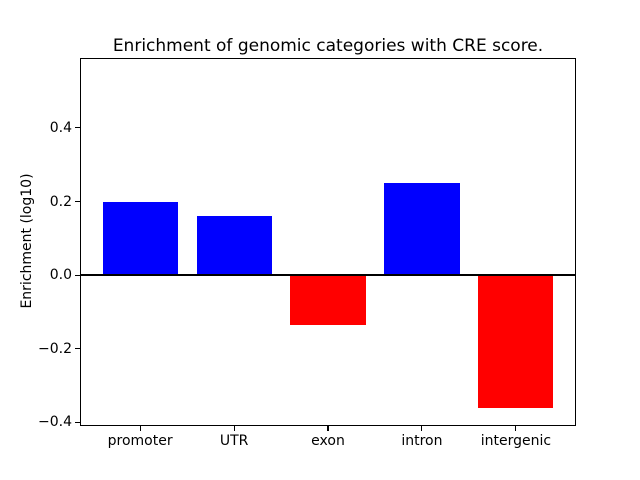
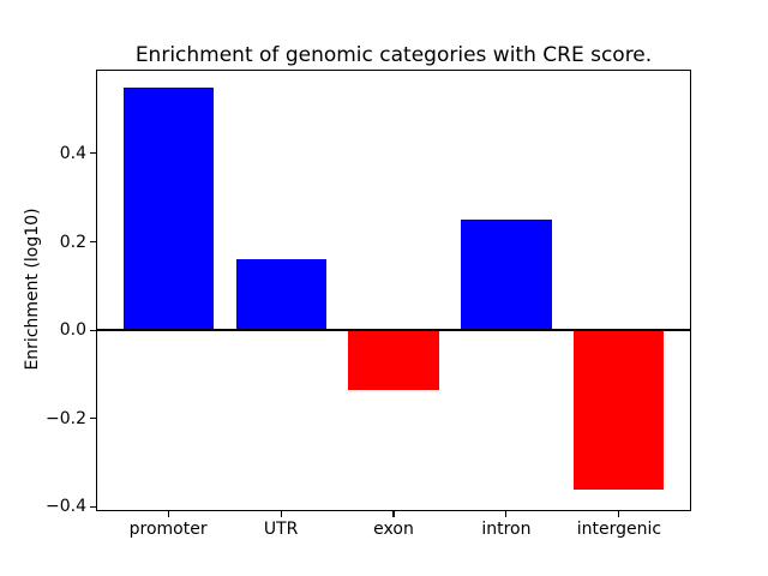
promoter: 0.20 -> 0.55
